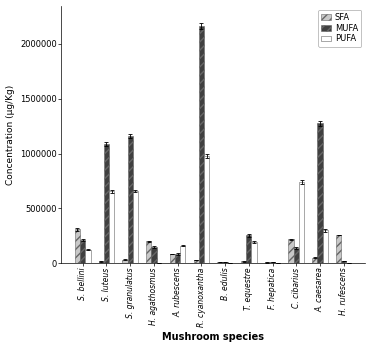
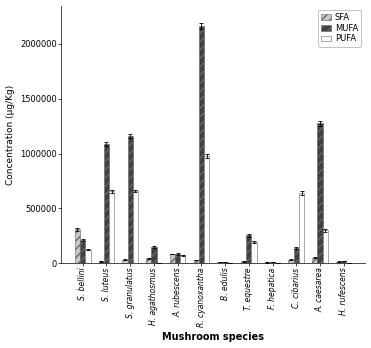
SFA/H. agathosmus: 200000 -> 40000
PUFA/A. rubescens: 160000 -> 80000
SFA/C. cibarius: 220000 -> 40000
PUFA/C. cibarius: 740000 -> 640000
SFA/H. rufescens: 260000 -> 20000
